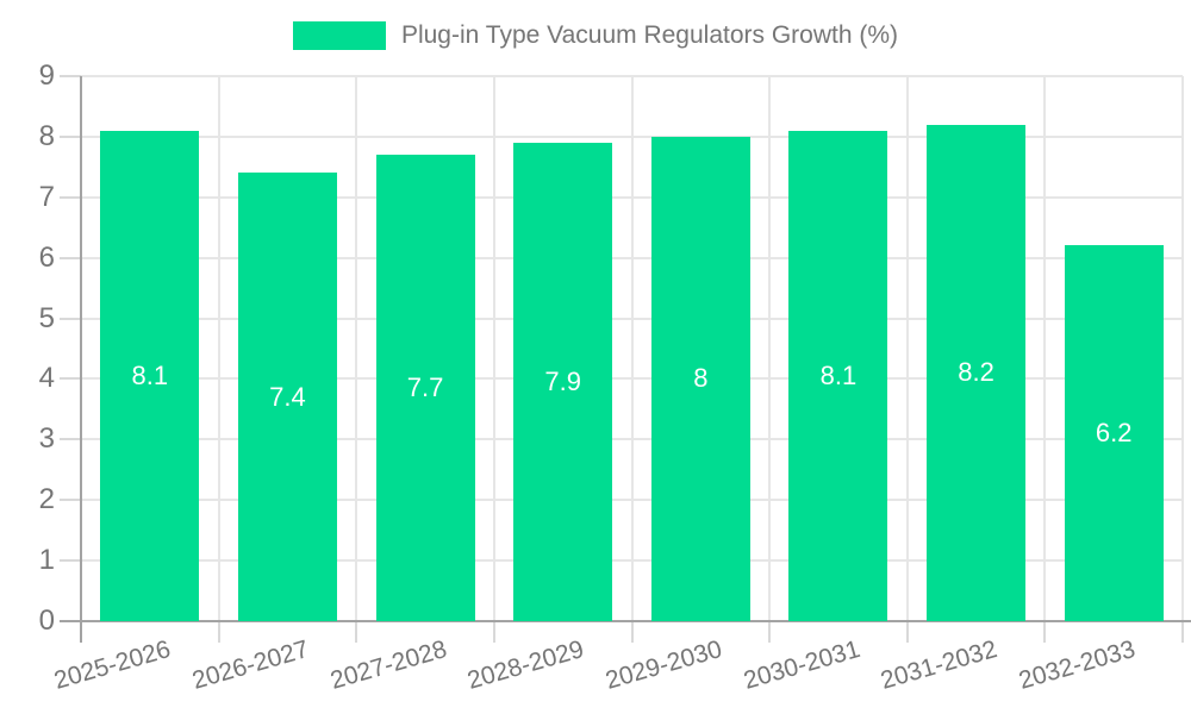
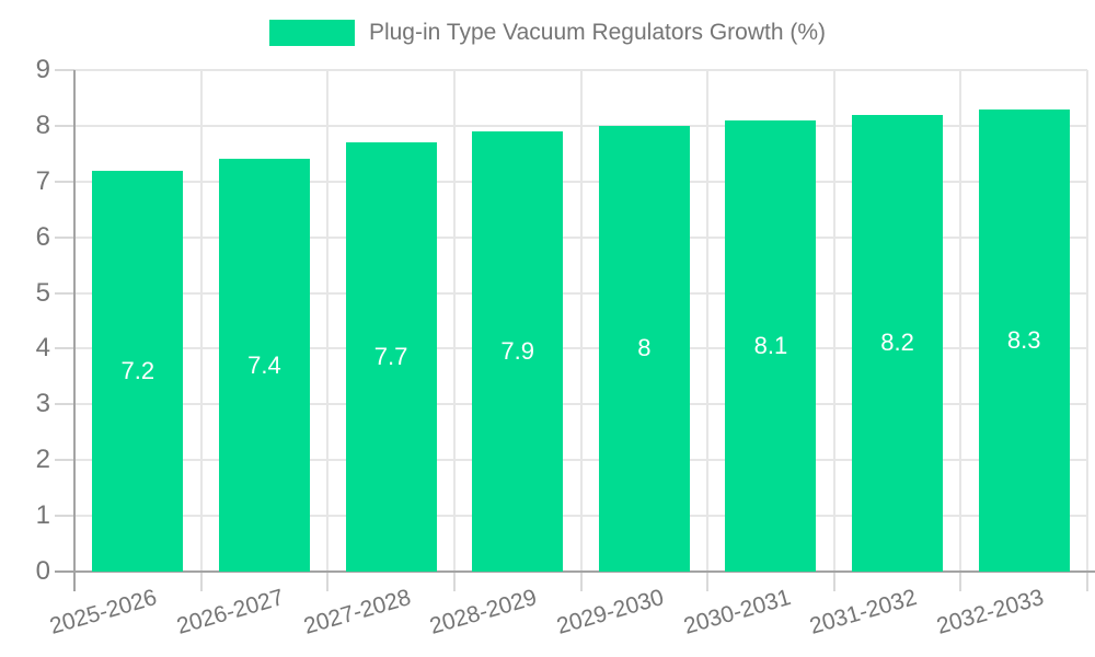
2025-2026: 8.1 -> 7.2
2032-2033: 6.2 -> 8.3
